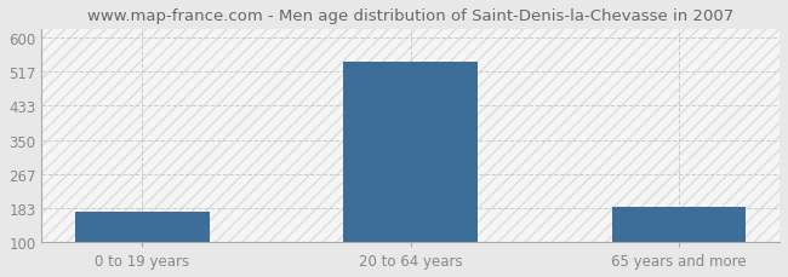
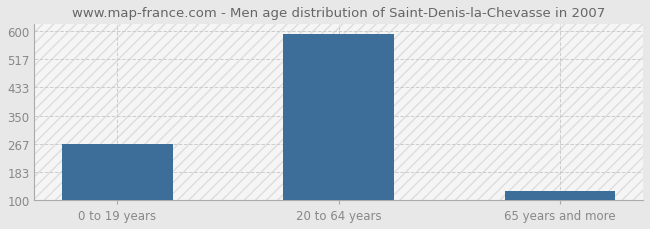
0 to 19 years: 175 -> 267
20 to 64 years: 540 -> 591
65 years and more: 185 -> 127
